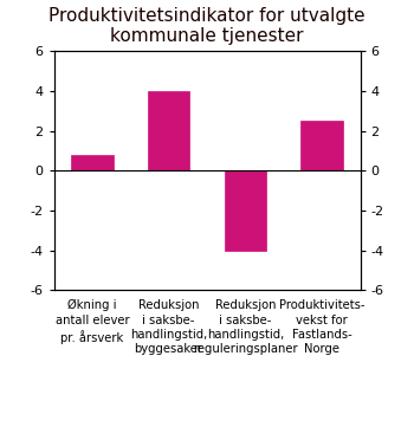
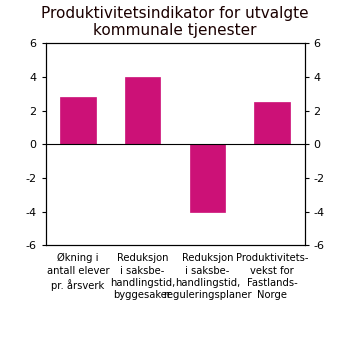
Økning i antall elever pr. årsverk: 0.8 -> 2.8
